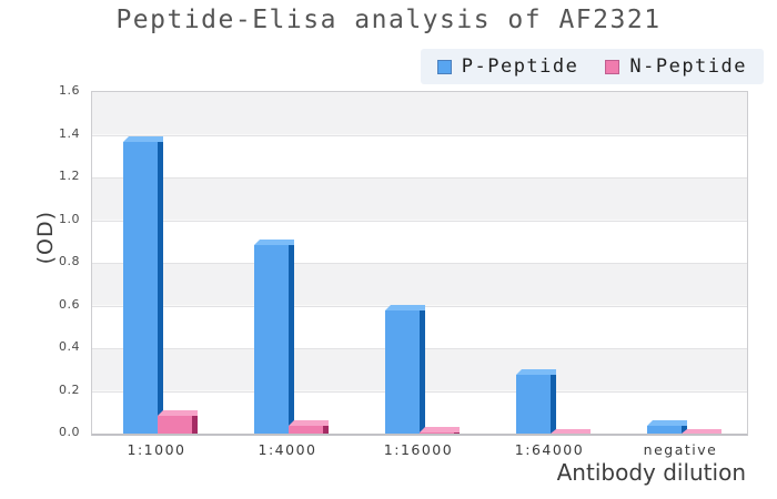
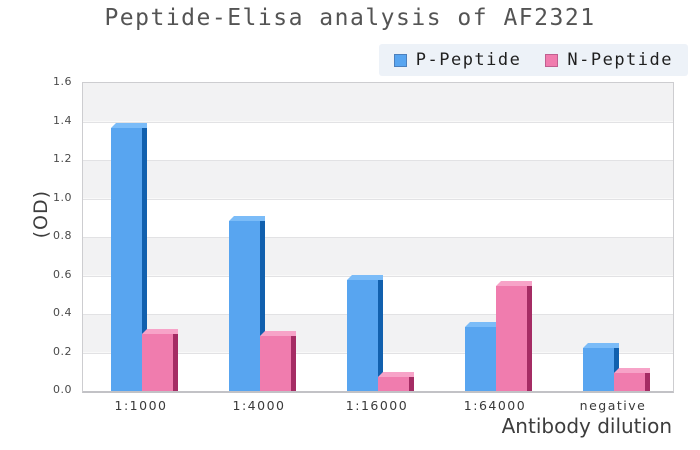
N-Peptide/1:1000: 0.11 -> 0.32
N-Peptide/1:4000: 0.06 -> 0.31
N-Peptide/1:16000: 0.03 -> 0.10
P-Peptide/1:64000: 0.30 -> 0.36
N-Peptide/1:64000: 0.02 -> 0.57
P-Peptide/negative: 0.06 -> 0.25
N-Peptide/negative: 0.02 -> 0.12
